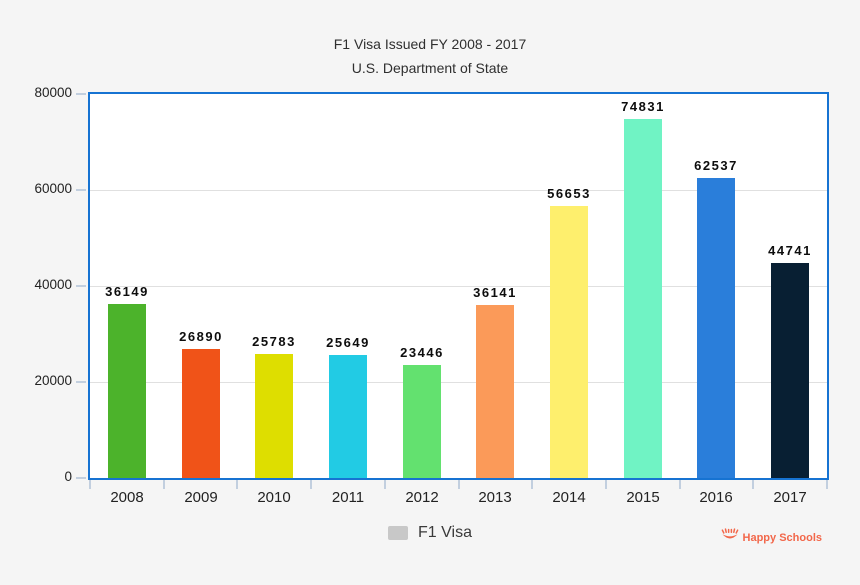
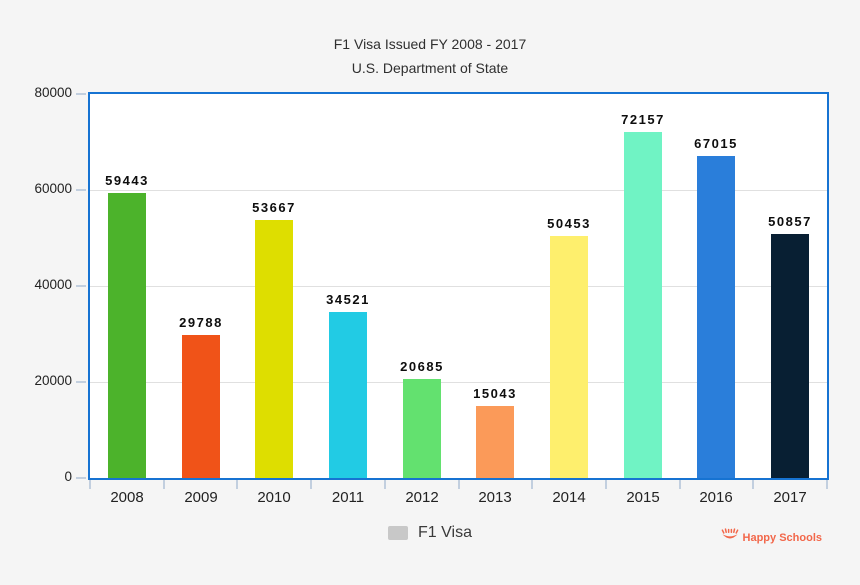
2008: 36149 -> 59443
2009: 26890 -> 29788
2010: 25783 -> 53667
2011: 25649 -> 34521
2012: 23446 -> 20685
2013: 36141 -> 15043
2014: 56653 -> 50453
2015: 74831 -> 72157
2016: 62537 -> 67015
2017: 44741 -> 50857
